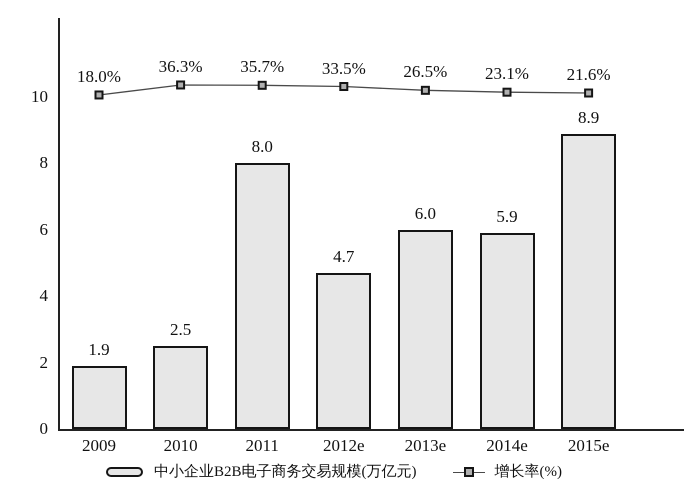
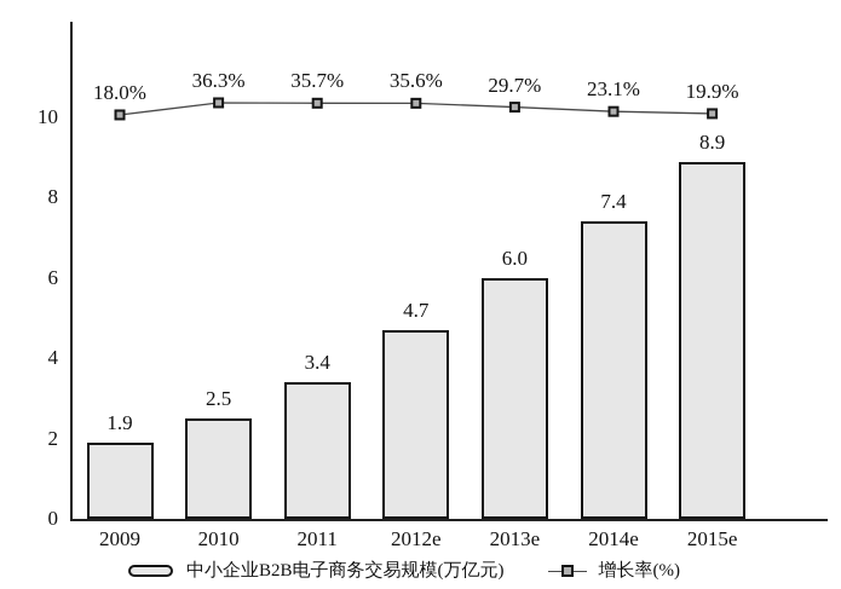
中小企业B2B电子商务交易规模(万亿元)/2011: 8.0 -> 3.4
增长率(%)/2012e: 33.5% -> 35.6%
增长率(%)/2013e: 26.5% -> 29.7%
中小企业B2B电子商务交易规模(万亿元)/2014e: 5.9 -> 7.4
增长率(%)/2015e: 21.6% -> 19.9%
